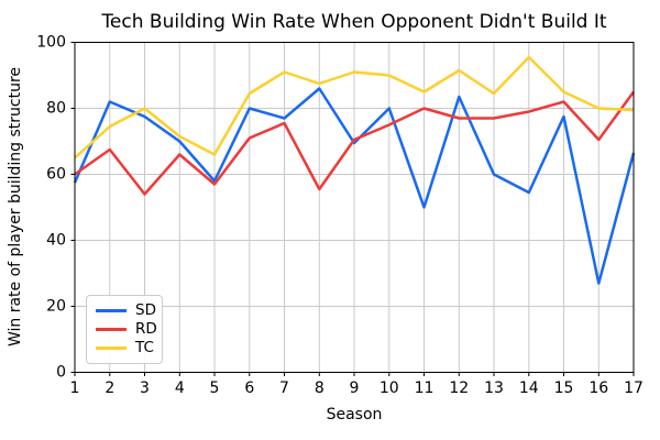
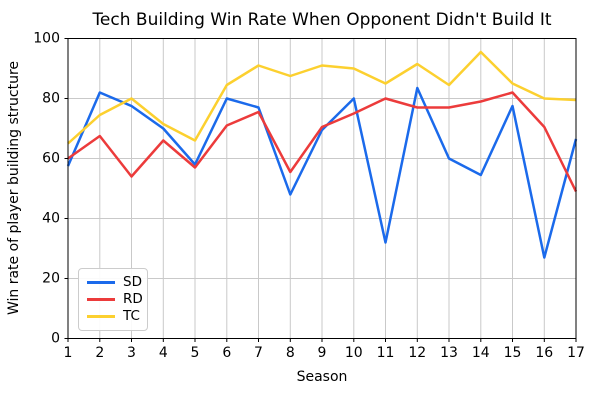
SD/8: 86 -> 48
SD/11: 50 -> 32
RD/17: 85 -> 49
